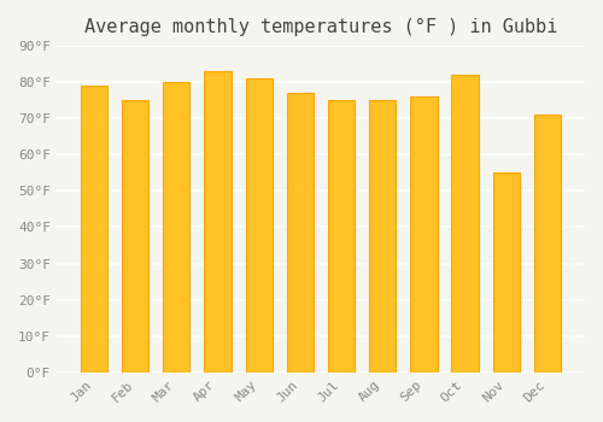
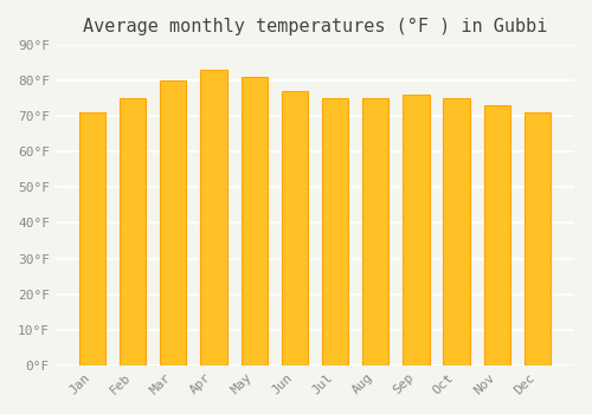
Jan: 79°F -> 71°F
Oct: 82°F -> 75°F
Nov: 55°F -> 73°F
